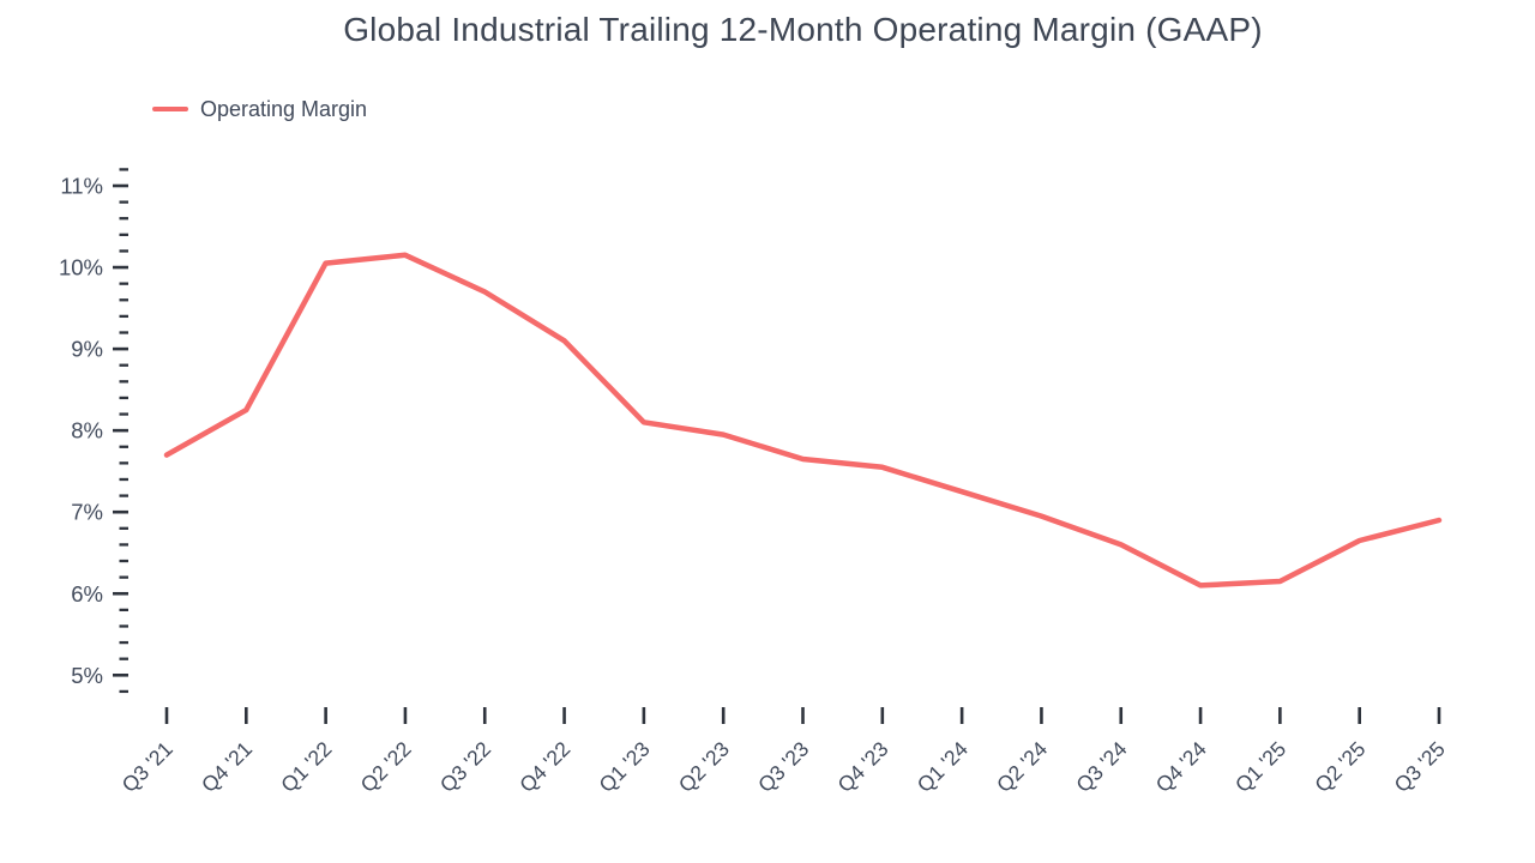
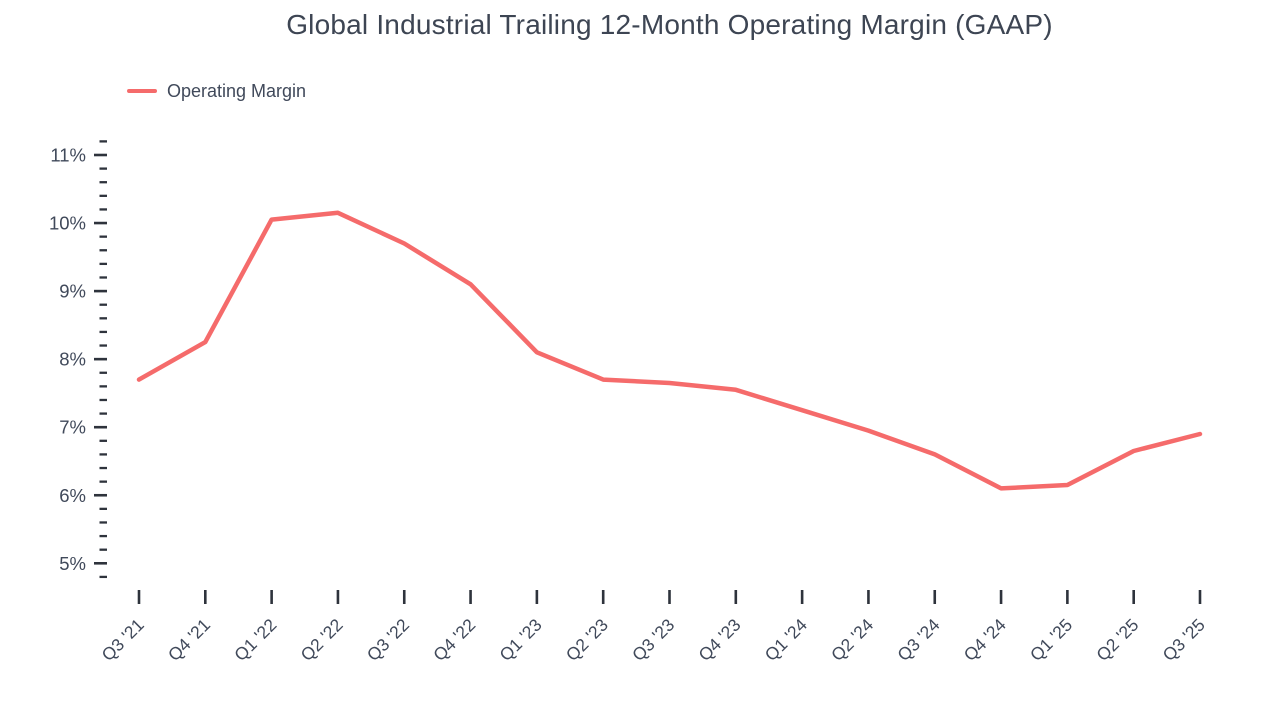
Q2 '23: 8.0% -> 7.7%
